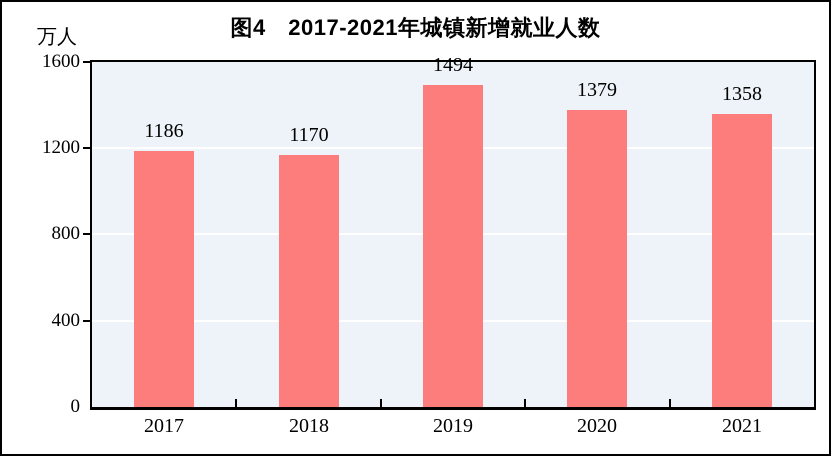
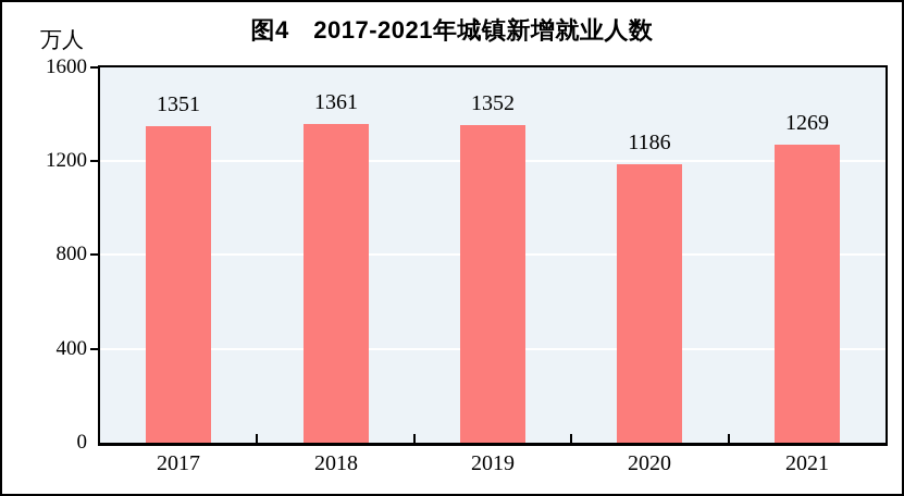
2017: 1186 -> 1351
2018: 1170 -> 1361
2019: 1494 -> 1352
2020: 1379 -> 1186
2021: 1358 -> 1269
